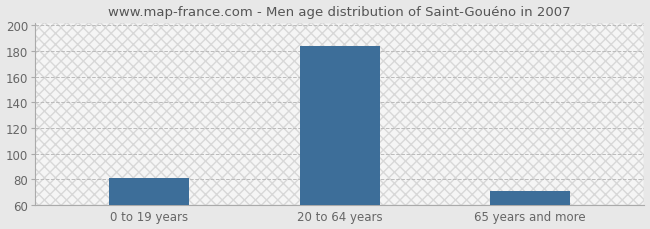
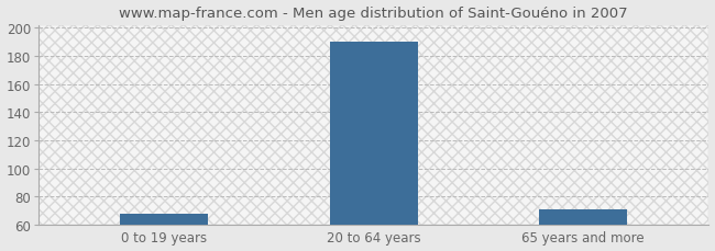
0 to 19 years: 81 -> 68
20 to 64 years: 184 -> 190
